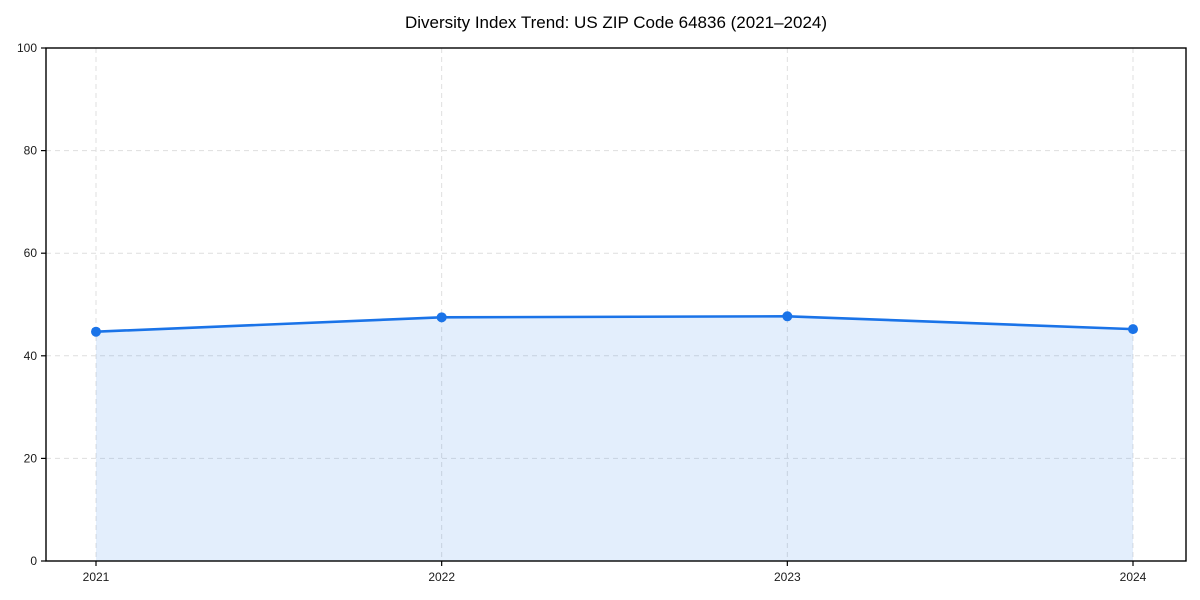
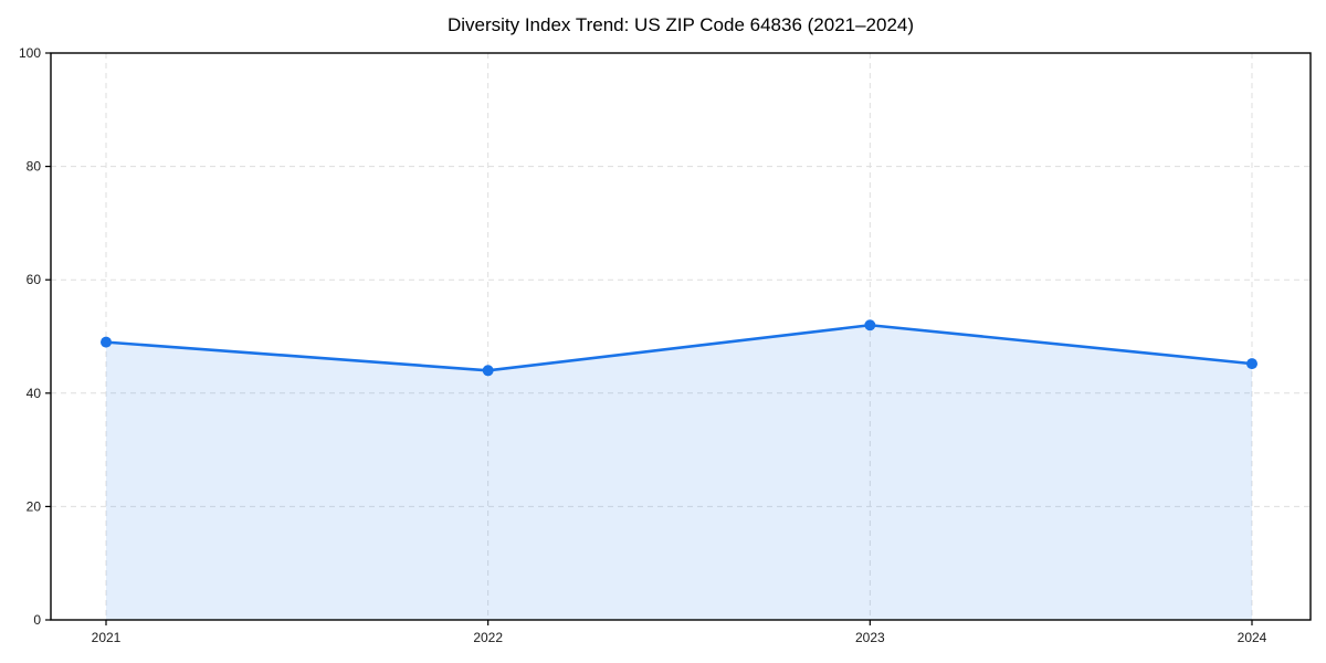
2021: 45 -> 49
2022: 48 -> 44
2023: 48 -> 52
